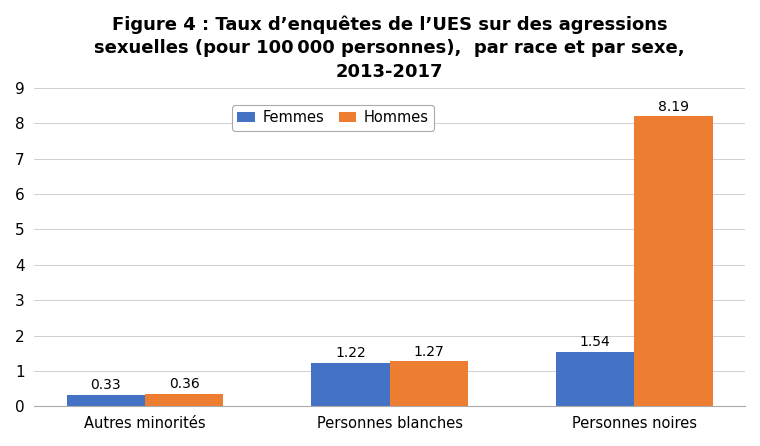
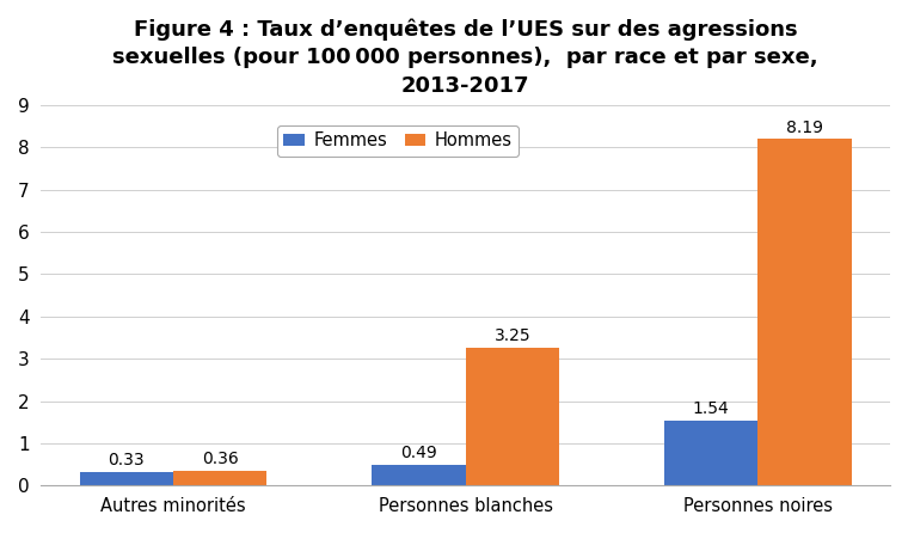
Femmes/Personnes blanches: 1.22 -> 0.49
Hommes/Personnes blanches: 1.27 -> 3.25
